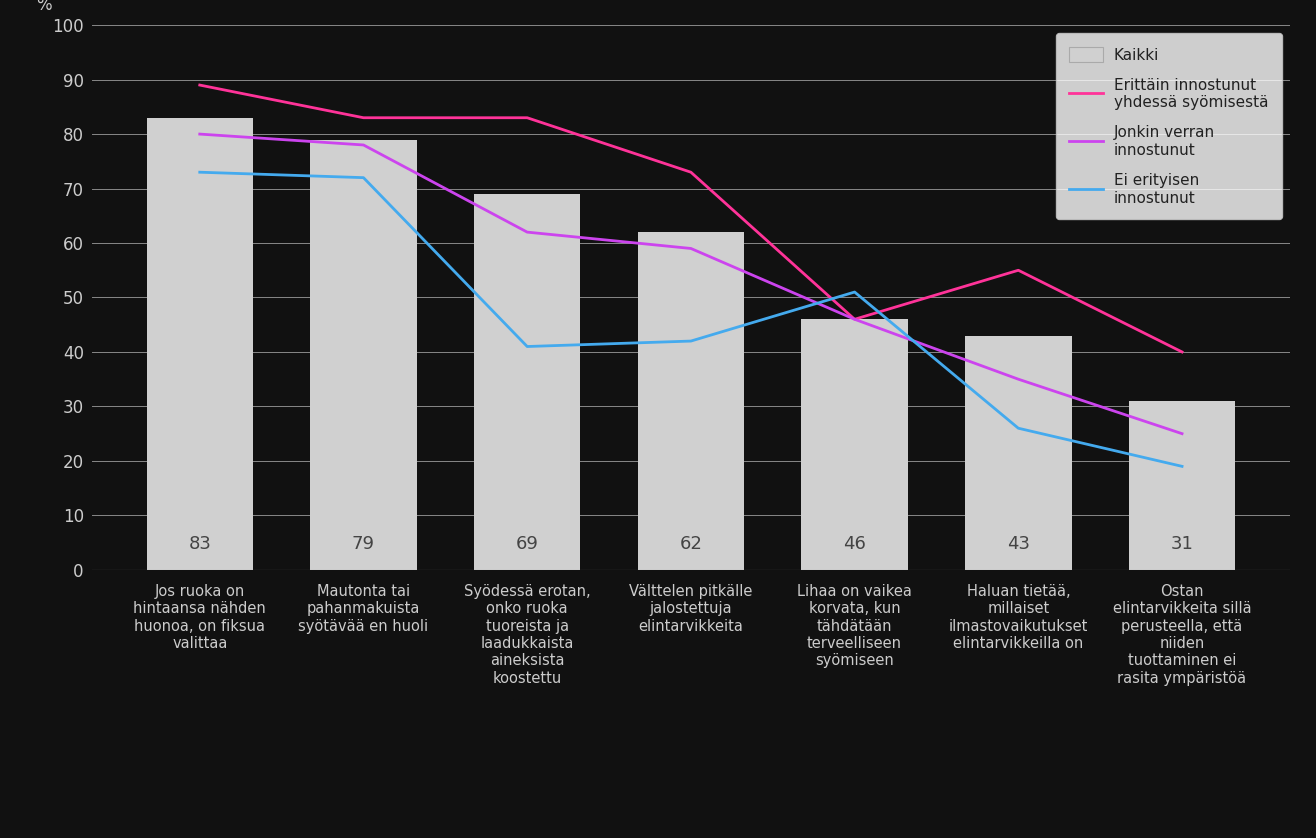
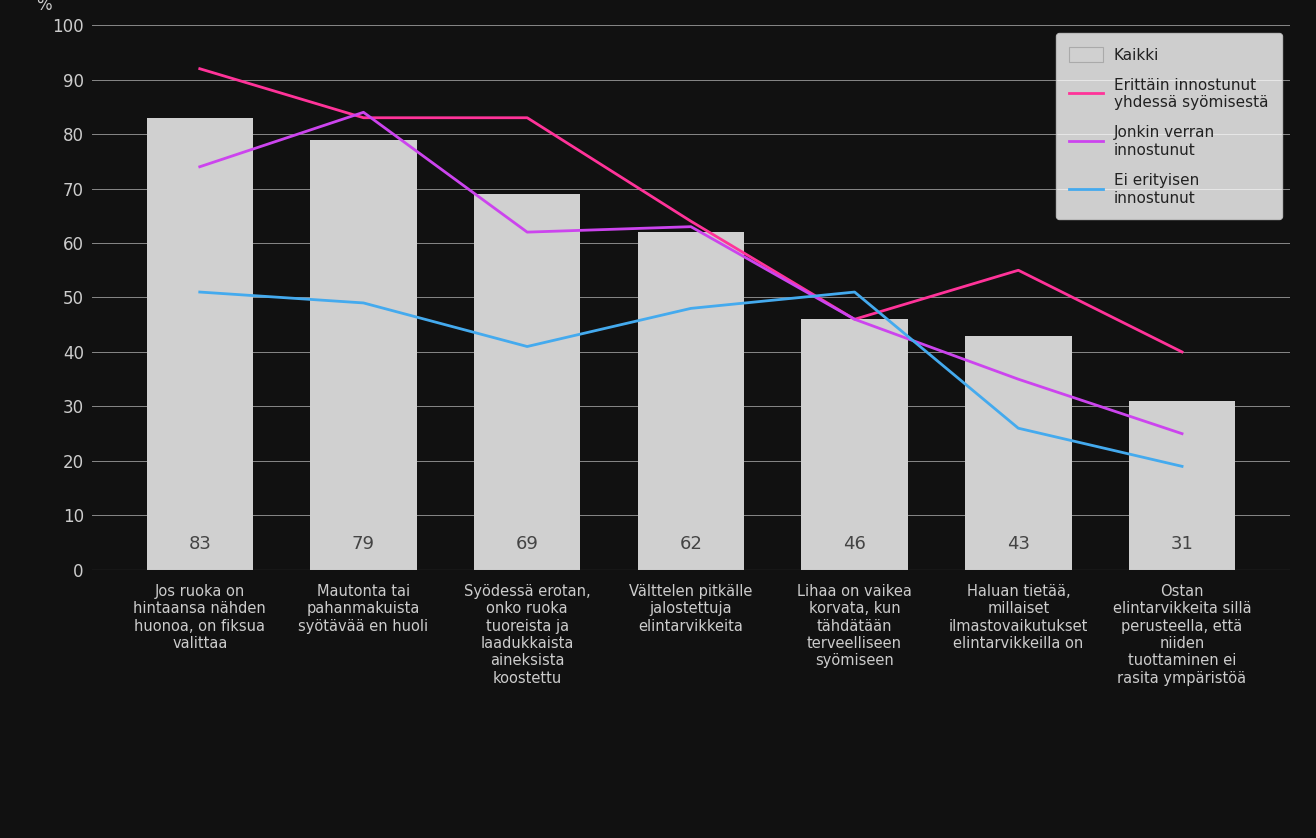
Erittäin innostunut yhdessä syömisestä/Jos ruoka on hintaansa nähden huonoa, on fiksua valittaa: 89 -> 92
Jonkin verran innostunut/Jos ruoka on hintaansa nähden huonoa, on fiksua valittaa: 80 -> 74
Ei erityisen innostunut/Jos ruoka on hintaansa nähden huonoa, on fiksua valittaa: 73 -> 51
Jonkin verran innostunut/Mautonta tai pahanmakuista syötävää en huoli: 78 -> 84
Ei erityisen innostunut/Mautonta tai pahanmakuista syötävää en huoli: 72 -> 49
Erittäin innostunut yhdessä syömisestä/Välttelen pitkälle jalostettuja elintarvikkeita: 73 -> 64
Jonkin verran innostunut/Välttelen pitkälle jalostettuja elintarvikkeita: 59 -> 63
Ei erityisen innostunut/Välttelen pitkälle jalostettuja elintarvikkeita: 42 -> 48
